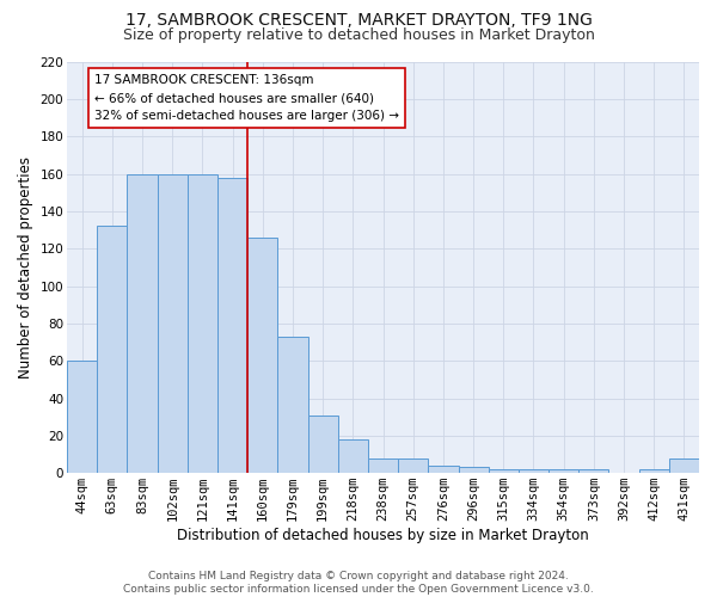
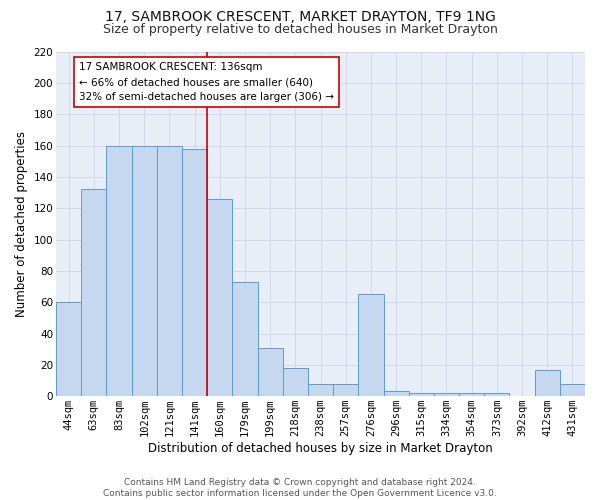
276sqm: 4 -> 65
412sqm: 2 -> 17
